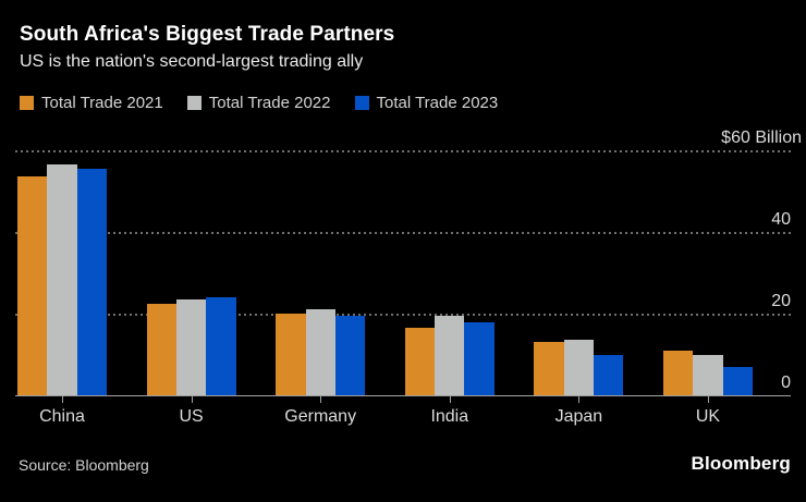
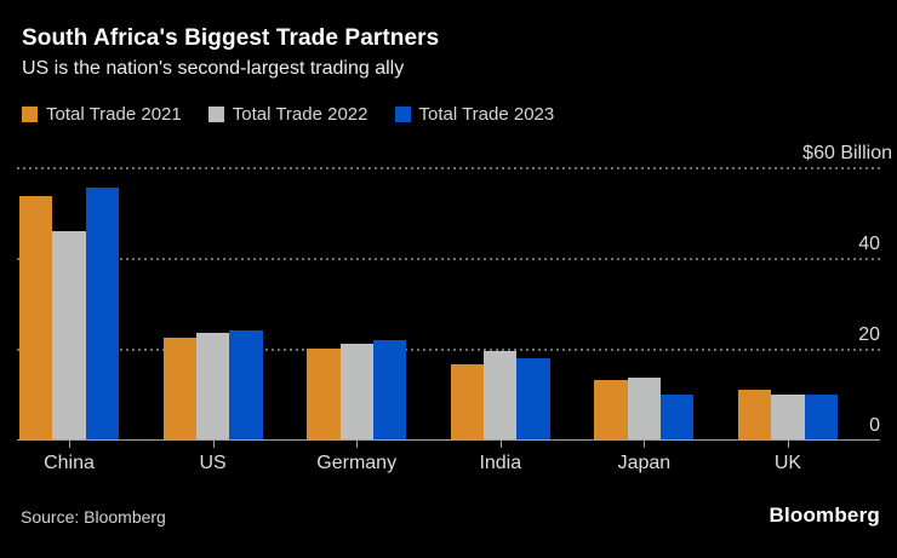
Total Trade 2022/China: 56 -> 46
Total Trade 2023/Germany: 20 -> 22
Total Trade 2023/UK: 7 -> 10
